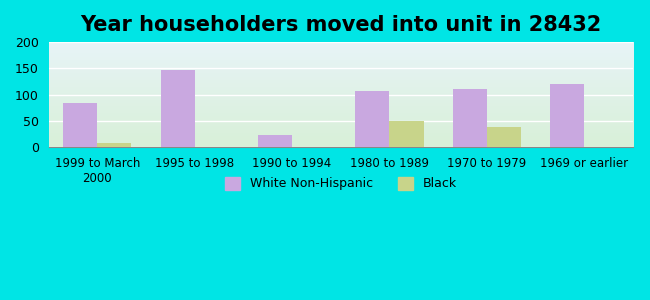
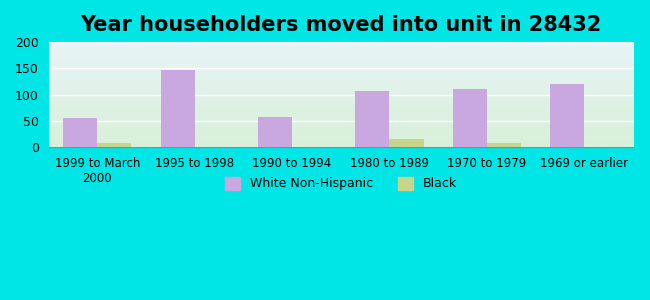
White Non-Hispanic/1999 to March 2000: 84 -> 55
White Non-Hispanic/1990 to 1994: 24 -> 58
Black/1980 to 1989: 50 -> 16
Black/1970 to 1979: 38 -> 7
